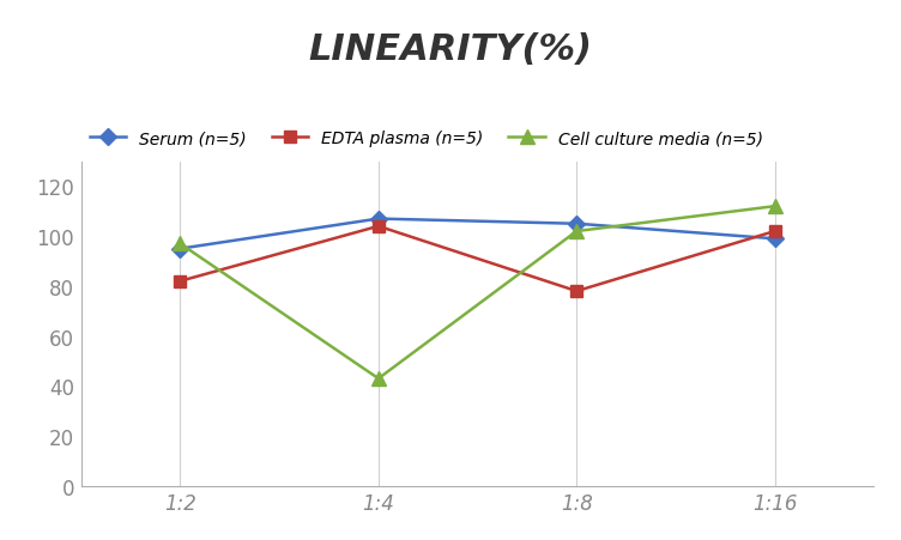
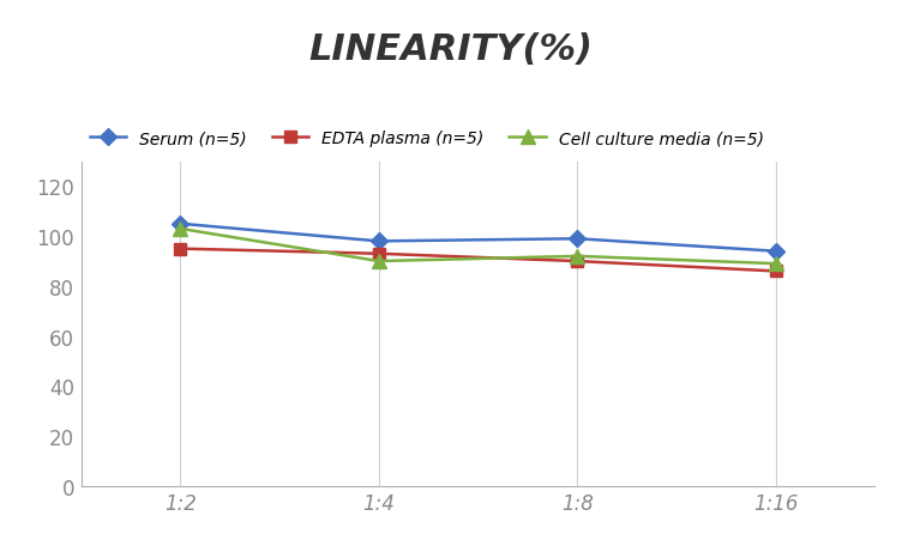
Serum (n=5)/1:2: 95 -> 105
EDTA plasma (n=5)/1:2: 82 -> 95
Cell culture media (n=5)/1:2: 97 -> 103
Serum (n=5)/1:4: 107 -> 98
EDTA plasma (n=5)/1:4: 104 -> 93
Cell culture media (n=5)/1:4: 43 -> 90
Serum (n=5)/1:8: 105 -> 99
EDTA plasma (n=5)/1:8: 78 -> 90
Cell culture media (n=5)/1:8: 102 -> 92
Serum (n=5)/1:16: 99 -> 94
EDTA plasma (n=5)/1:16: 102 -> 86
Cell culture media (n=5)/1:16: 112 -> 89
